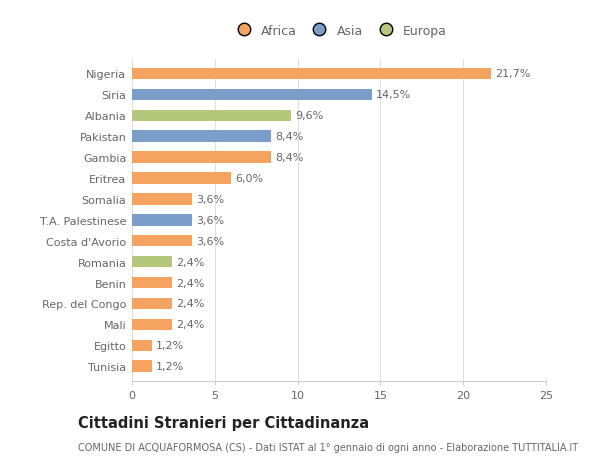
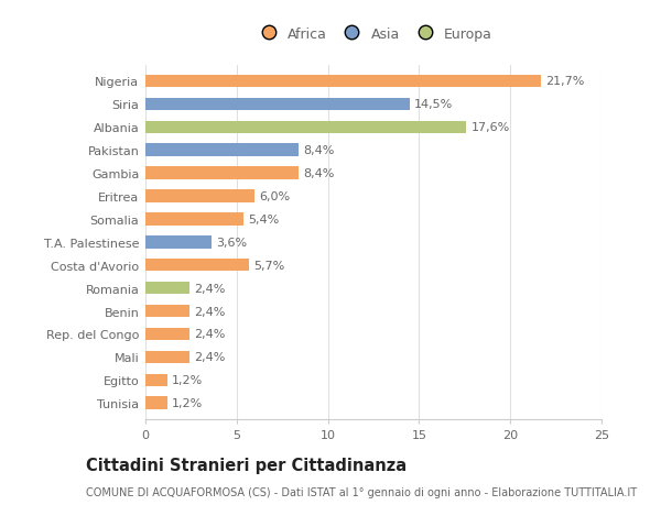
Albania: 9,6% -> 17,6%
Somalia: 3,6% -> 5,4%
Costa d'Avorio: 3,6% -> 5,7%
